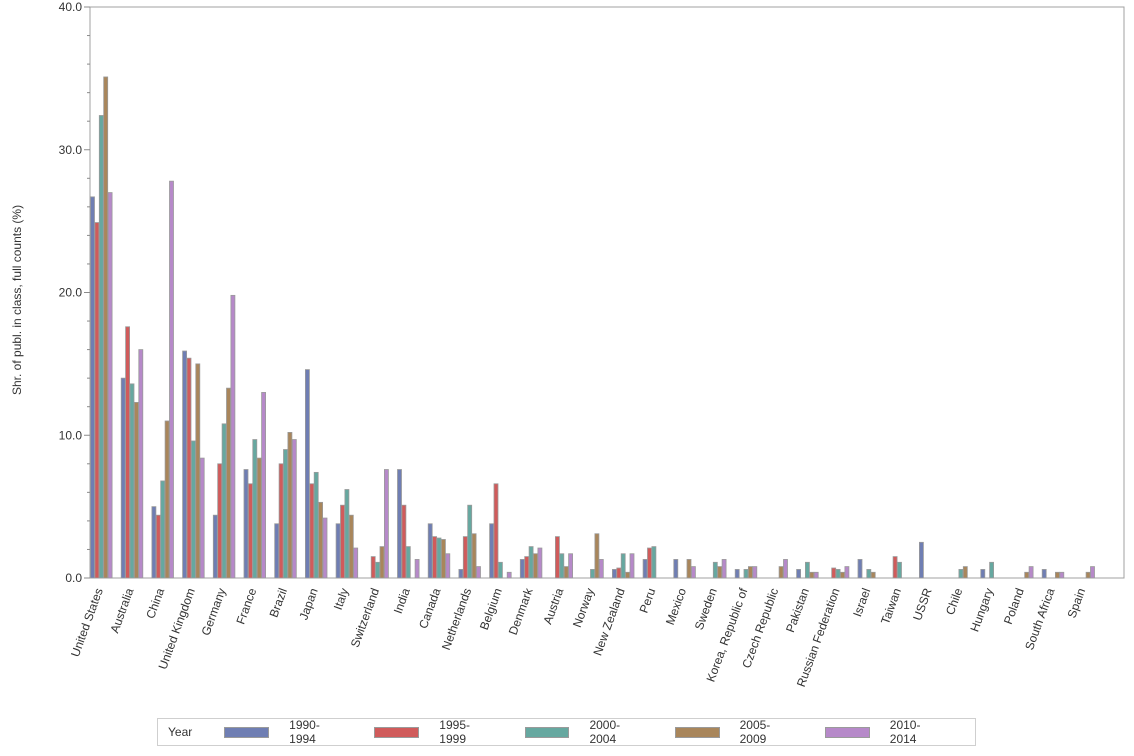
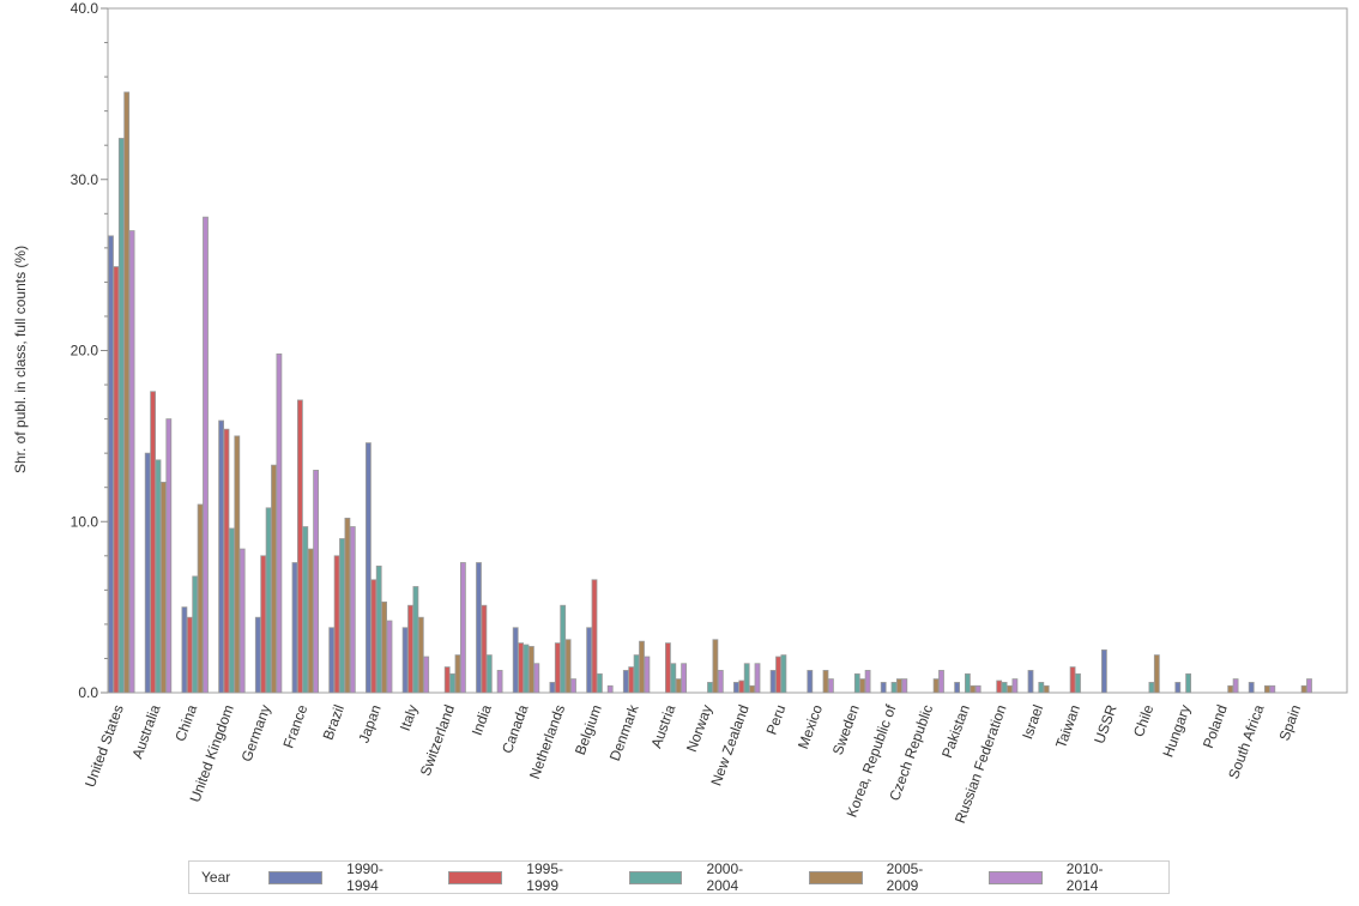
1995-1999/France: 6.6 -> 17.1
2005-2009/Denmark: 1.7 -> 3.0
2005-2009/Chile: 0.8 -> 2.2
